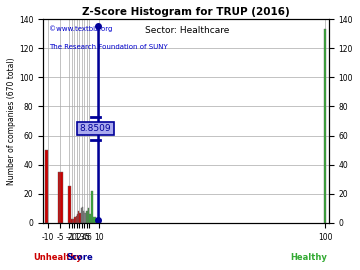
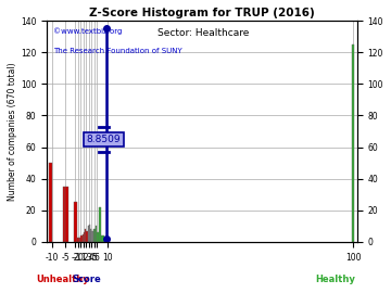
100: 133 -> 125
